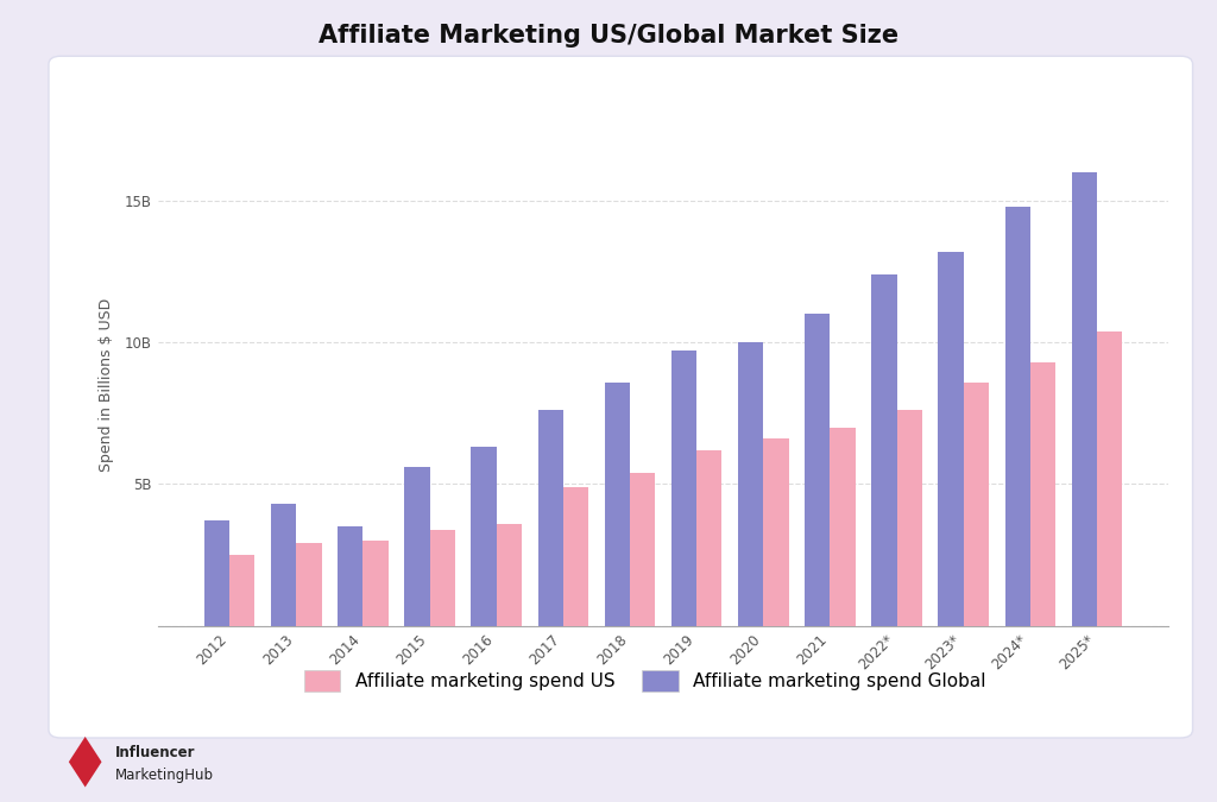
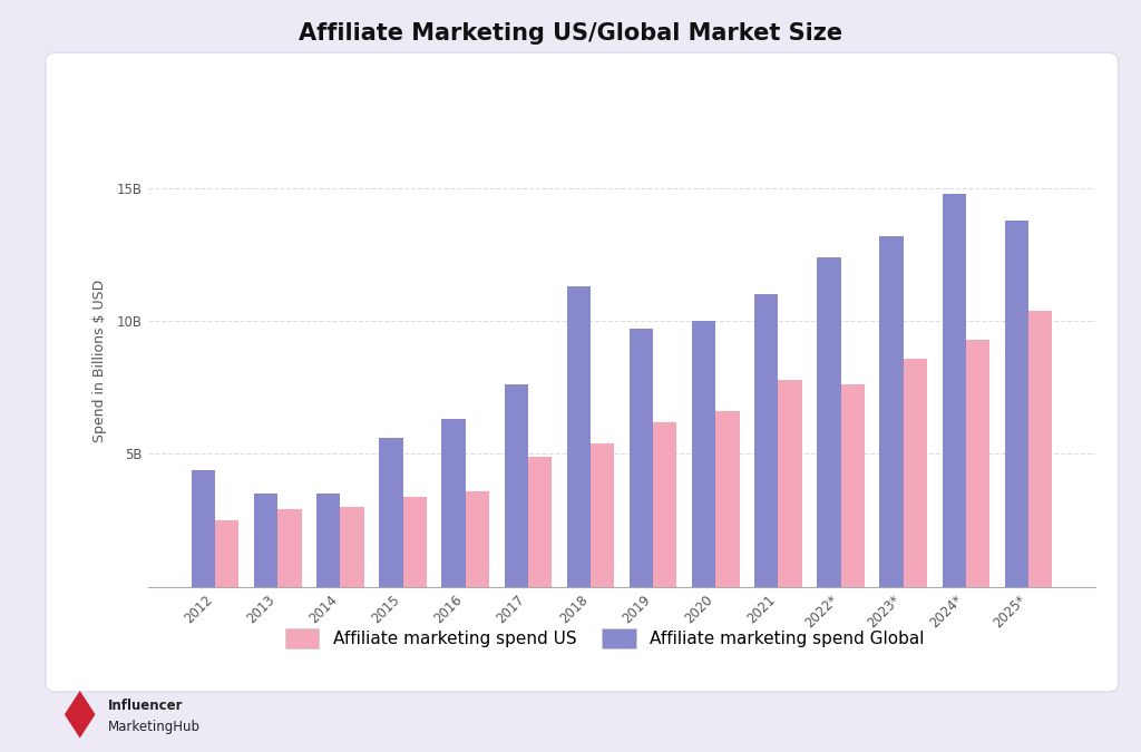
Affiliate marketing spend Global/2012: 3.7B -> 4.4B
Affiliate marketing spend Global/2013: 4.3B -> 3.5B
Affiliate marketing spend Global/2018: 8.6B -> 11.3B
Affiliate marketing spend US/2021: 7.0B -> 7.8B
Affiliate marketing spend Global/2025*: 16.0B -> 13.8B
